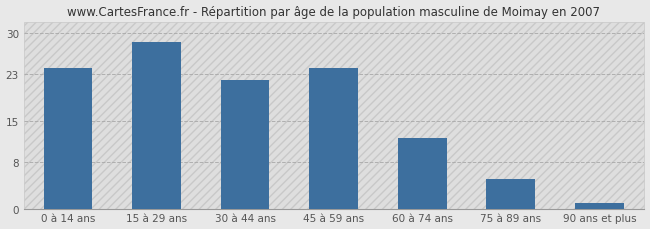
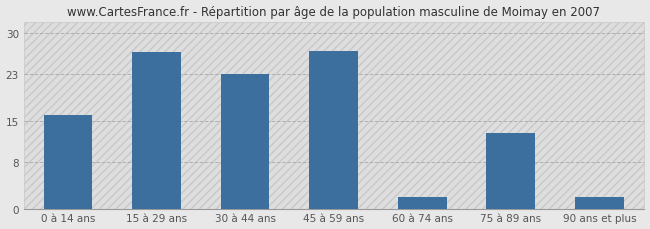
0 à 14 ans: 24.0 -> 16.0
15 à 29 ans: 28.5 -> 26.8
30 à 44 ans: 22.0 -> 23.0
45 à 59 ans: 24.0 -> 27.0
60 à 74 ans: 12.0 -> 2.0
75 à 89 ans: 5.0 -> 13.0
90 ans et plus: 1.0 -> 2.0
